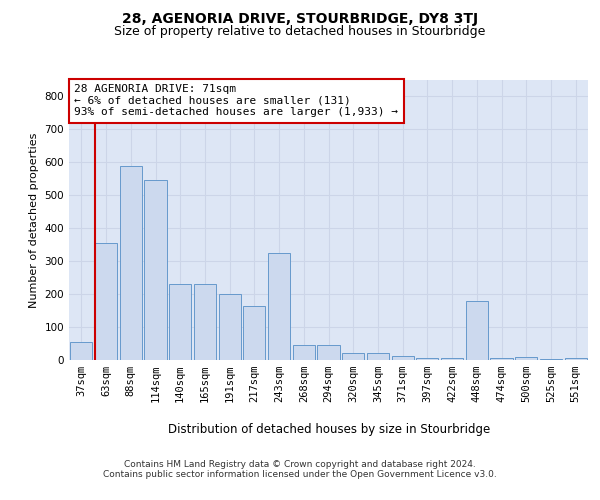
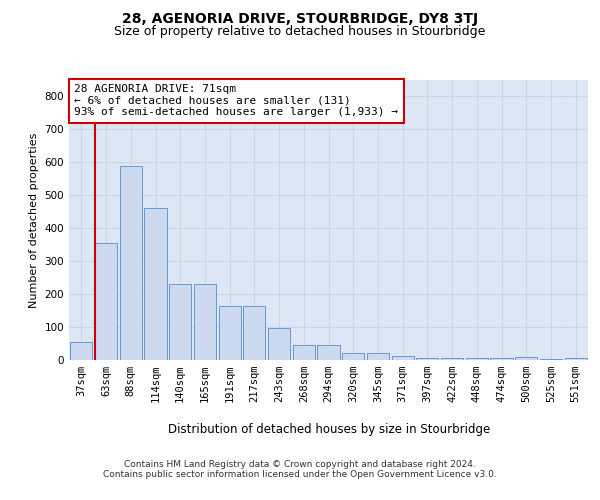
114sqm: 545 -> 462
191sqm: 200 -> 165
243sqm: 325 -> 96
448sqm: 180 -> 5
